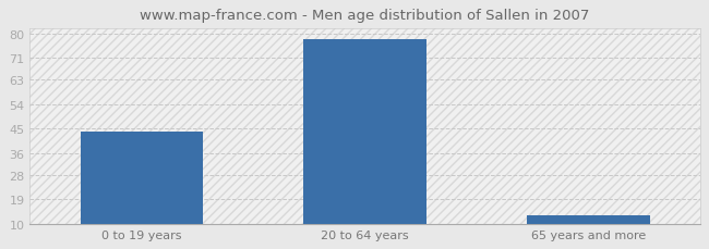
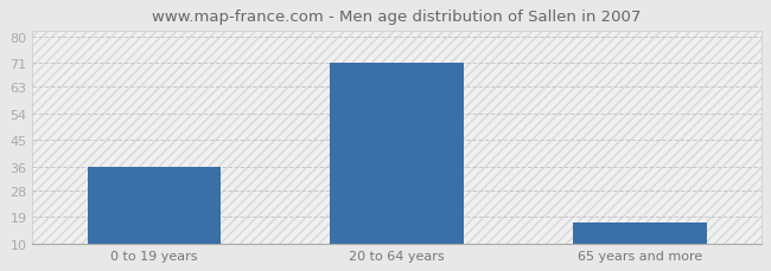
0 to 19 years: 44 -> 36
20 to 64 years: 78 -> 71
65 years and more: 13 -> 17
